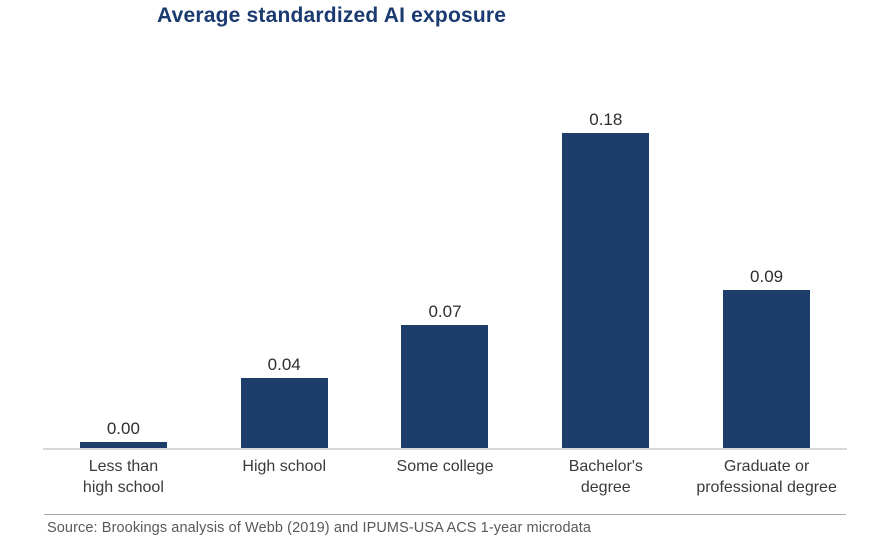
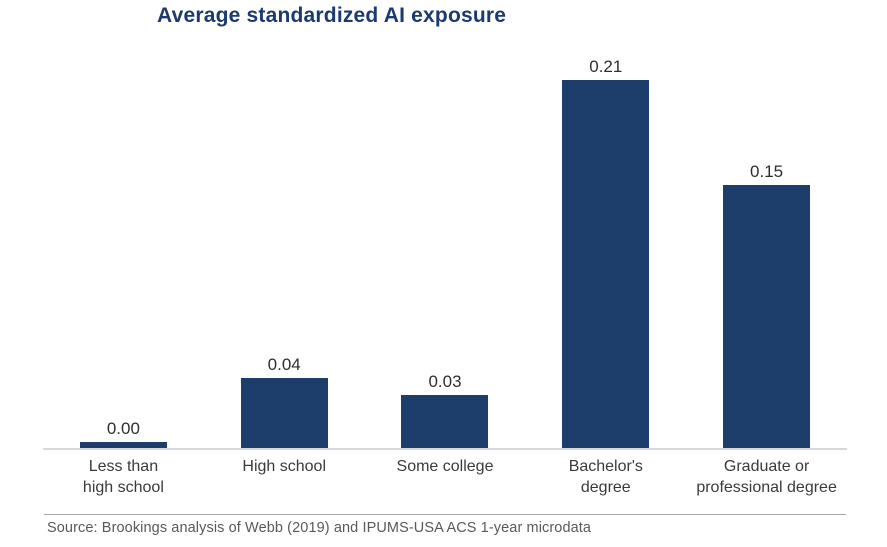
Some college: 0.07 -> 0.03
Bachelor's degree: 0.18 -> 0.21
Graduate or professional degree: 0.09 -> 0.15
